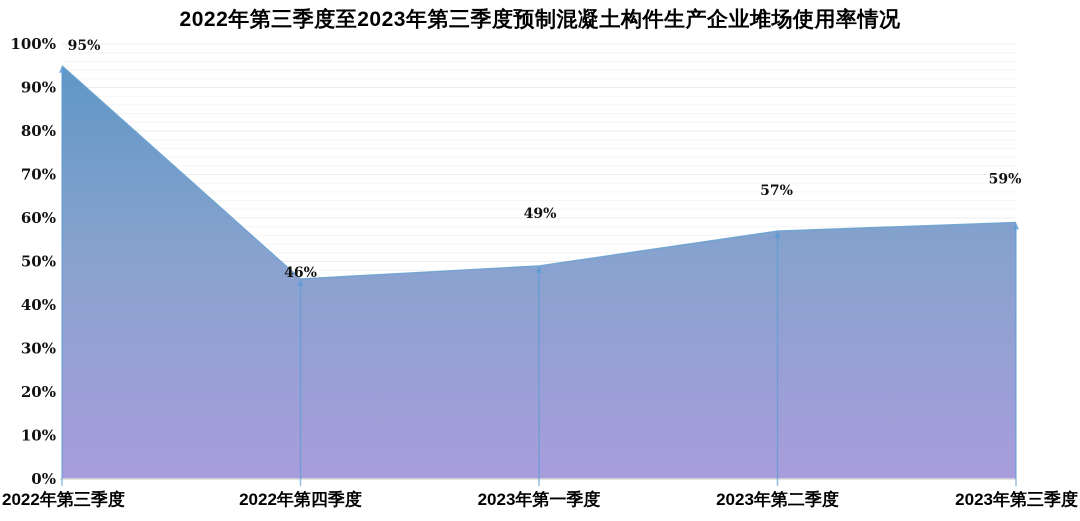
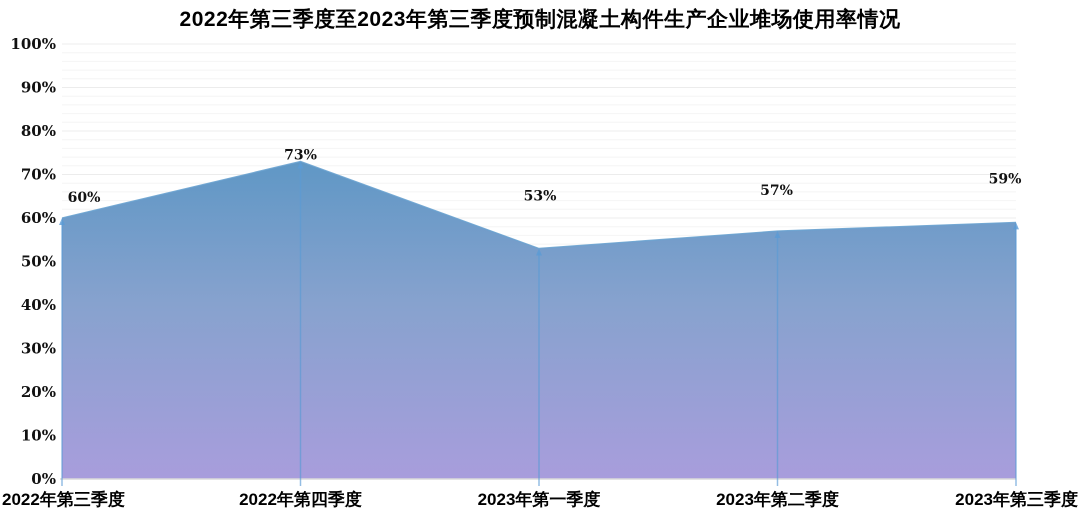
2022年第三季度: 95% -> 60%
2022年第四季度: 46% -> 73%
2023年第一季度: 49% -> 53%
